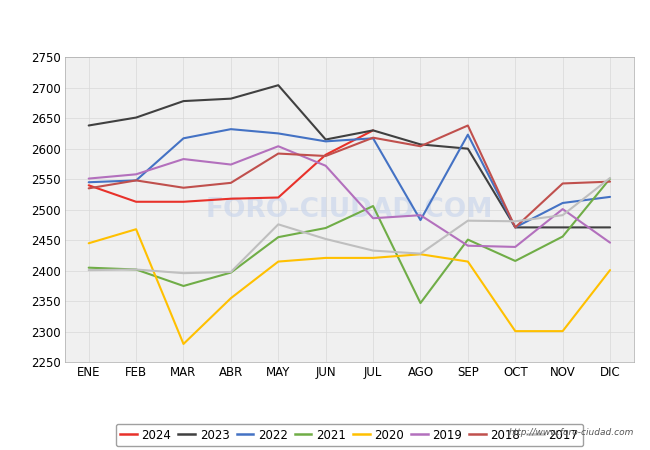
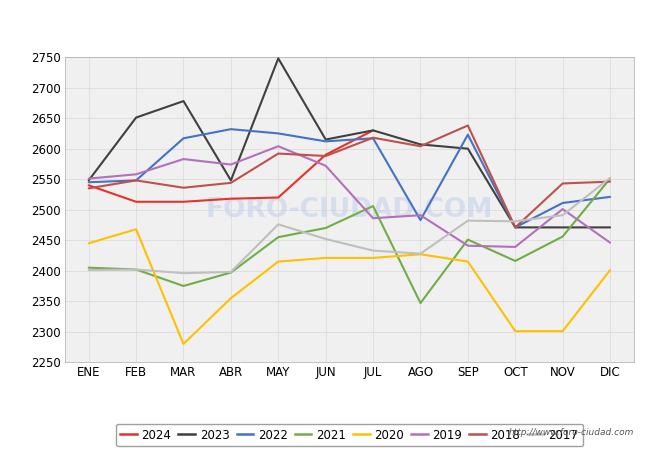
2023/ENE: 2638 -> 2548
2023/ABR: 2682 -> 2548
2023/MAY: 2704 -> 2748
